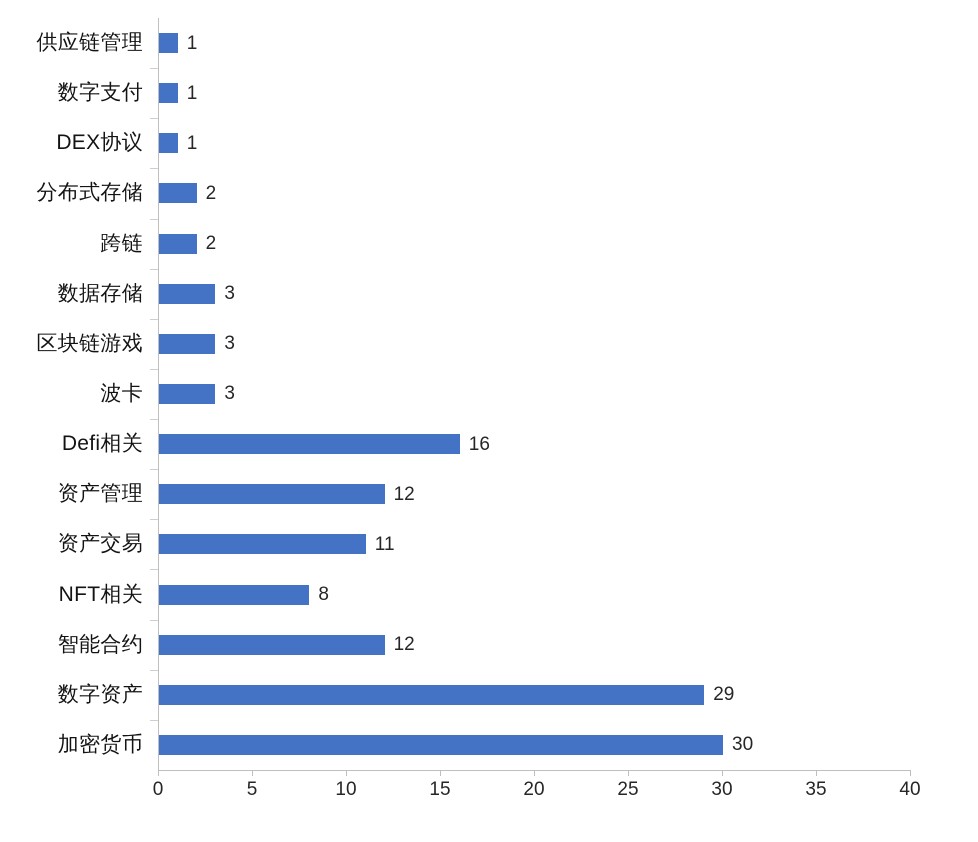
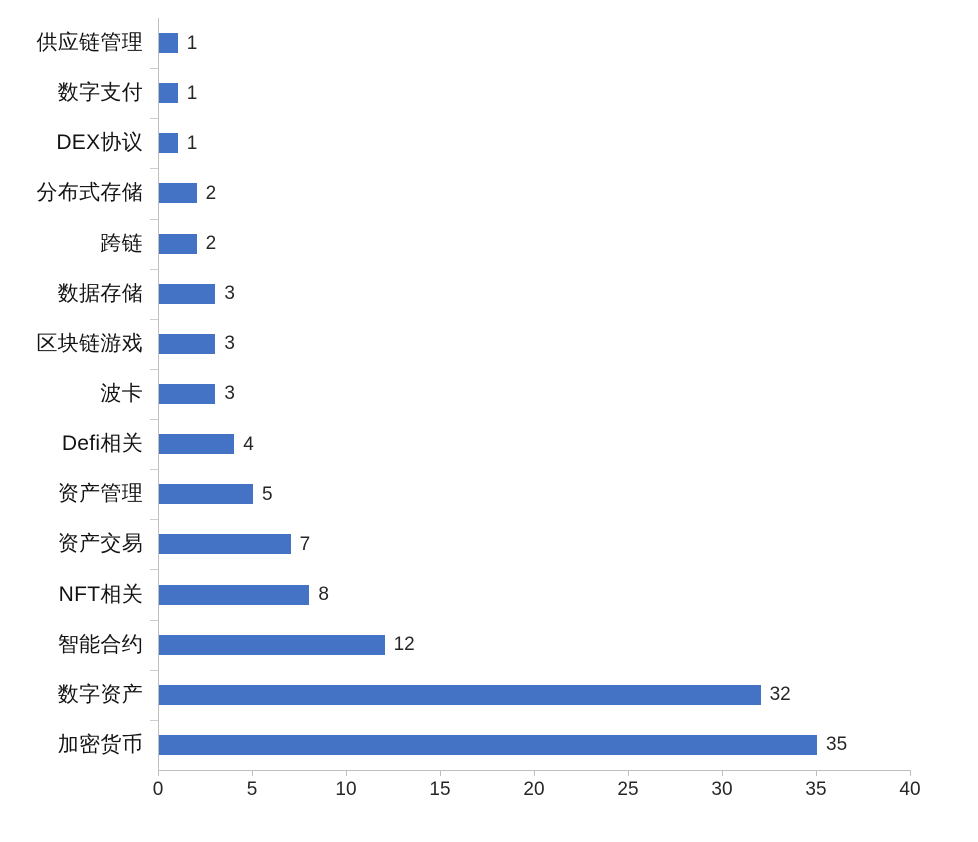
Defi相关: 16 -> 4
资产管理: 12 -> 5
资产交易: 11 -> 7
数字资产: 29 -> 32
加密货币: 30 -> 35
